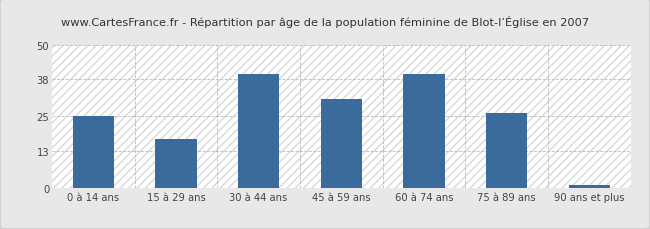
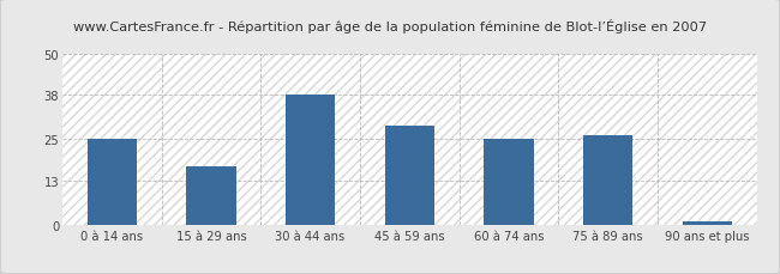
30 à 44 ans: 40 -> 38
45 à 59 ans: 31 -> 29
60 à 74 ans: 40 -> 25
